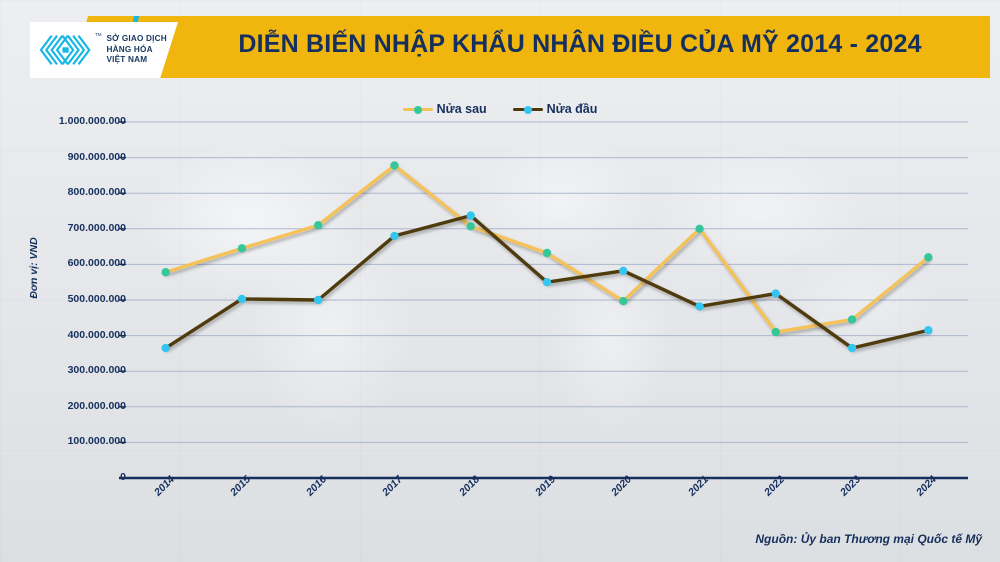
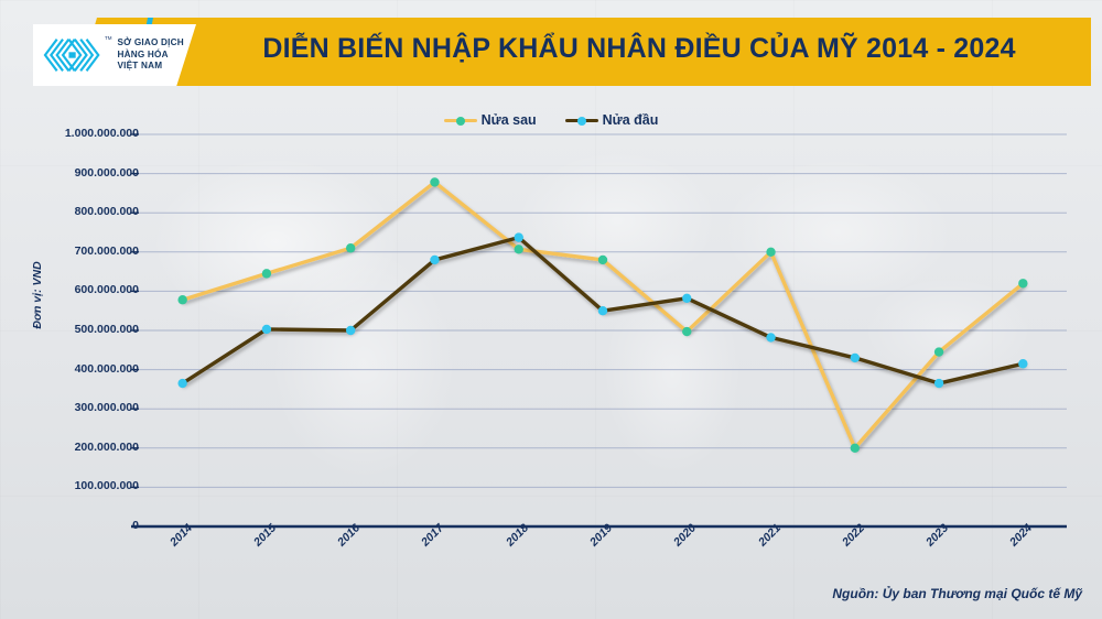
Nửa sau/2019: 630000000 -> 680000000
Nửa sau/2022: 410000000 -> 200000000
Nửa đầu/2022: 520000000 -> 430000000
